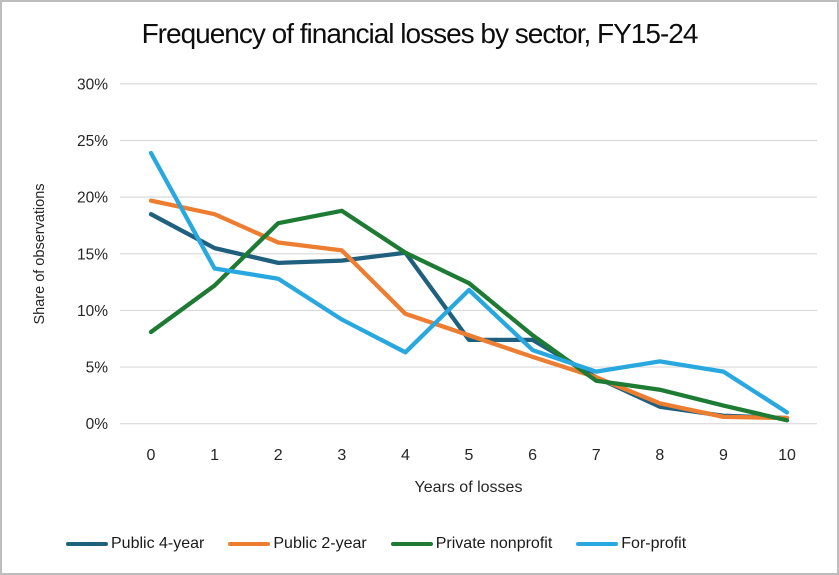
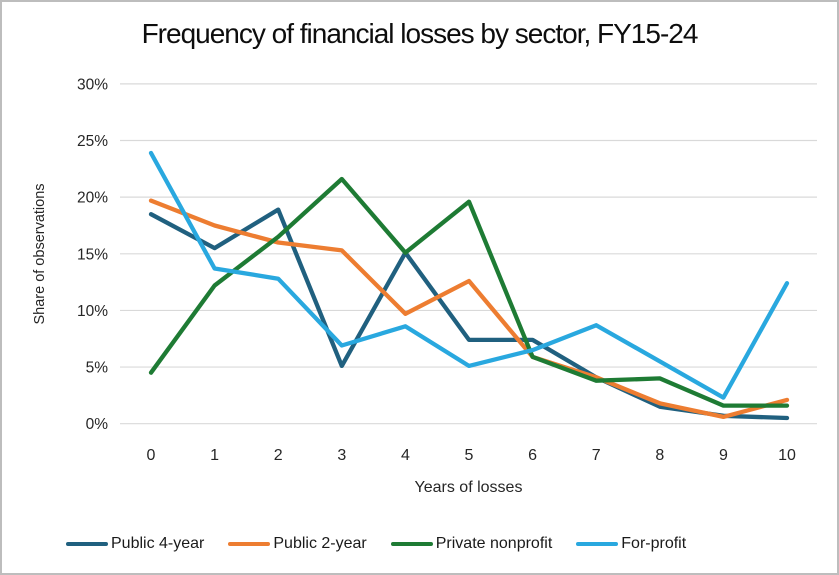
Private nonprofit/0: 8.1% -> 4.5%
Public 2-year/1: 18.5% -> 17.5%
Public 4-year/2: 14.2% -> 18.9%
Private nonprofit/2: 17.7% -> 16.5%
Public 4-year/3: 14.4% -> 5.1%
Private nonprofit/3: 18.8% -> 21.6%
For-profit/3: 9.2% -> 6.9%
For-profit/4: 6.3% -> 8.6%
Public 2-year/5: 7.8% -> 12.6%
Private nonprofit/5: 12.4% -> 19.6%
For-profit/5: 11.8% -> 5.1%
Private nonprofit/6: 7.8% -> 5.9%
For-profit/7: 4.6% -> 8.7%
Private nonprofit/8: 3.0% -> 4.0%
For-profit/9: 4.6% -> 2.3%
Public 2-year/10: 0.5% -> 2.1%
Private nonprofit/10: 0.3% -> 1.6%
For-profit/10: 1.0% -> 12.4%
